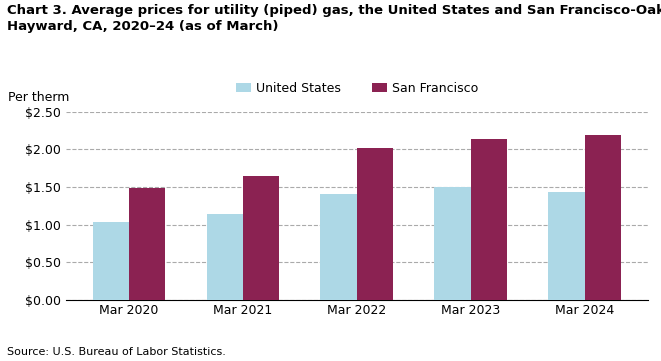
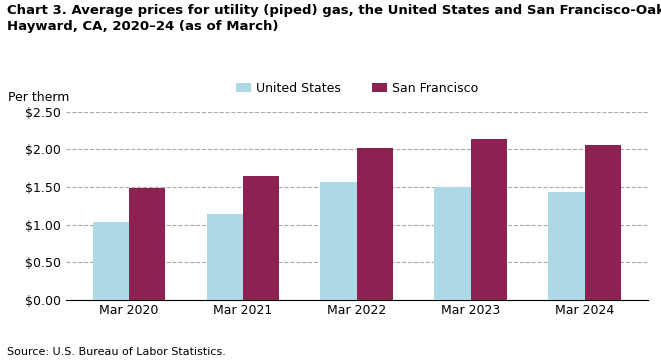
United States/Mar 2022: $1.41 -> $1.56
San Francisco/Mar 2024: $2.19 -> $2.06
